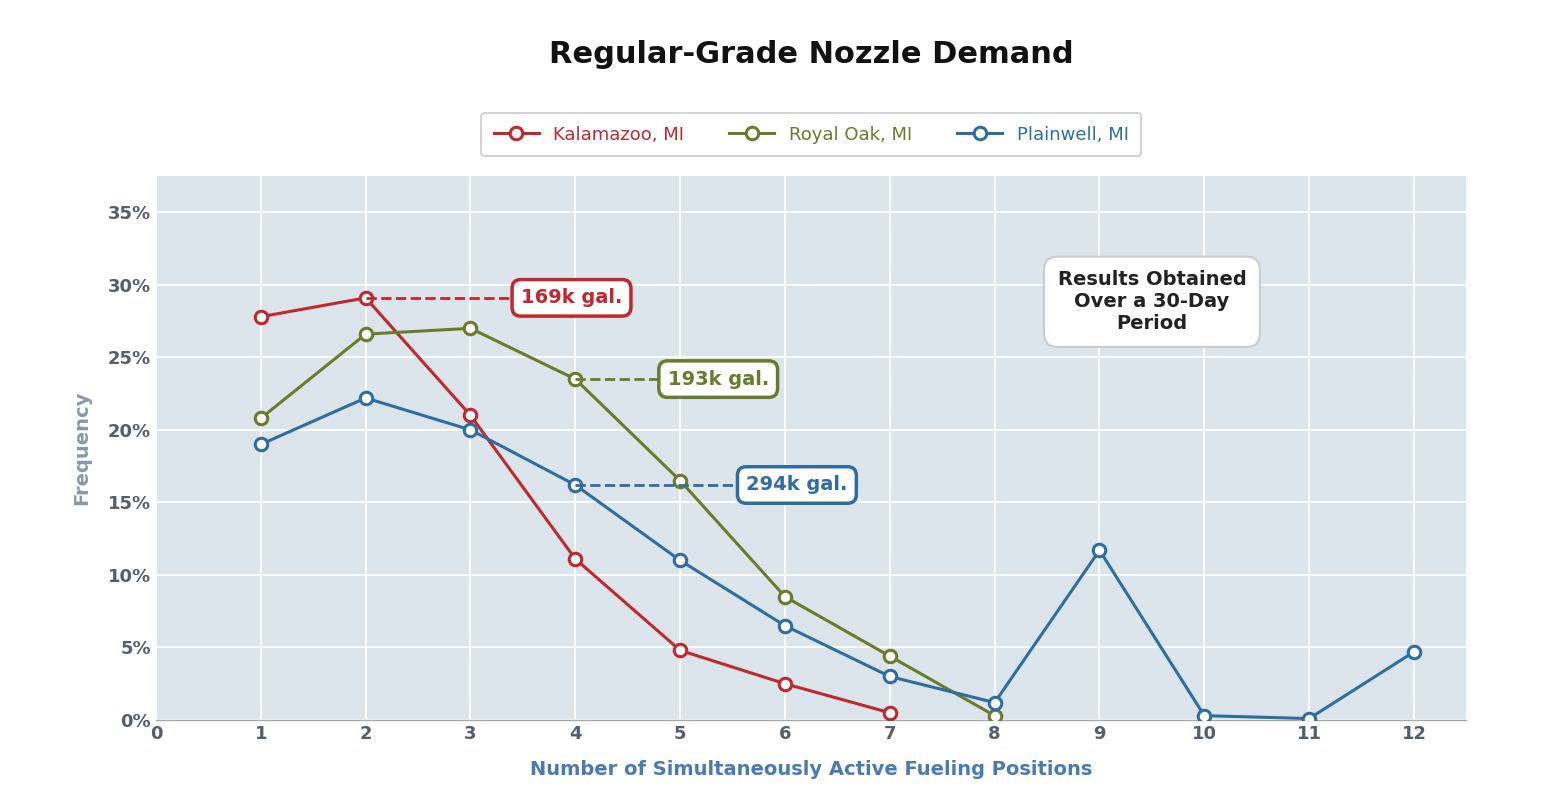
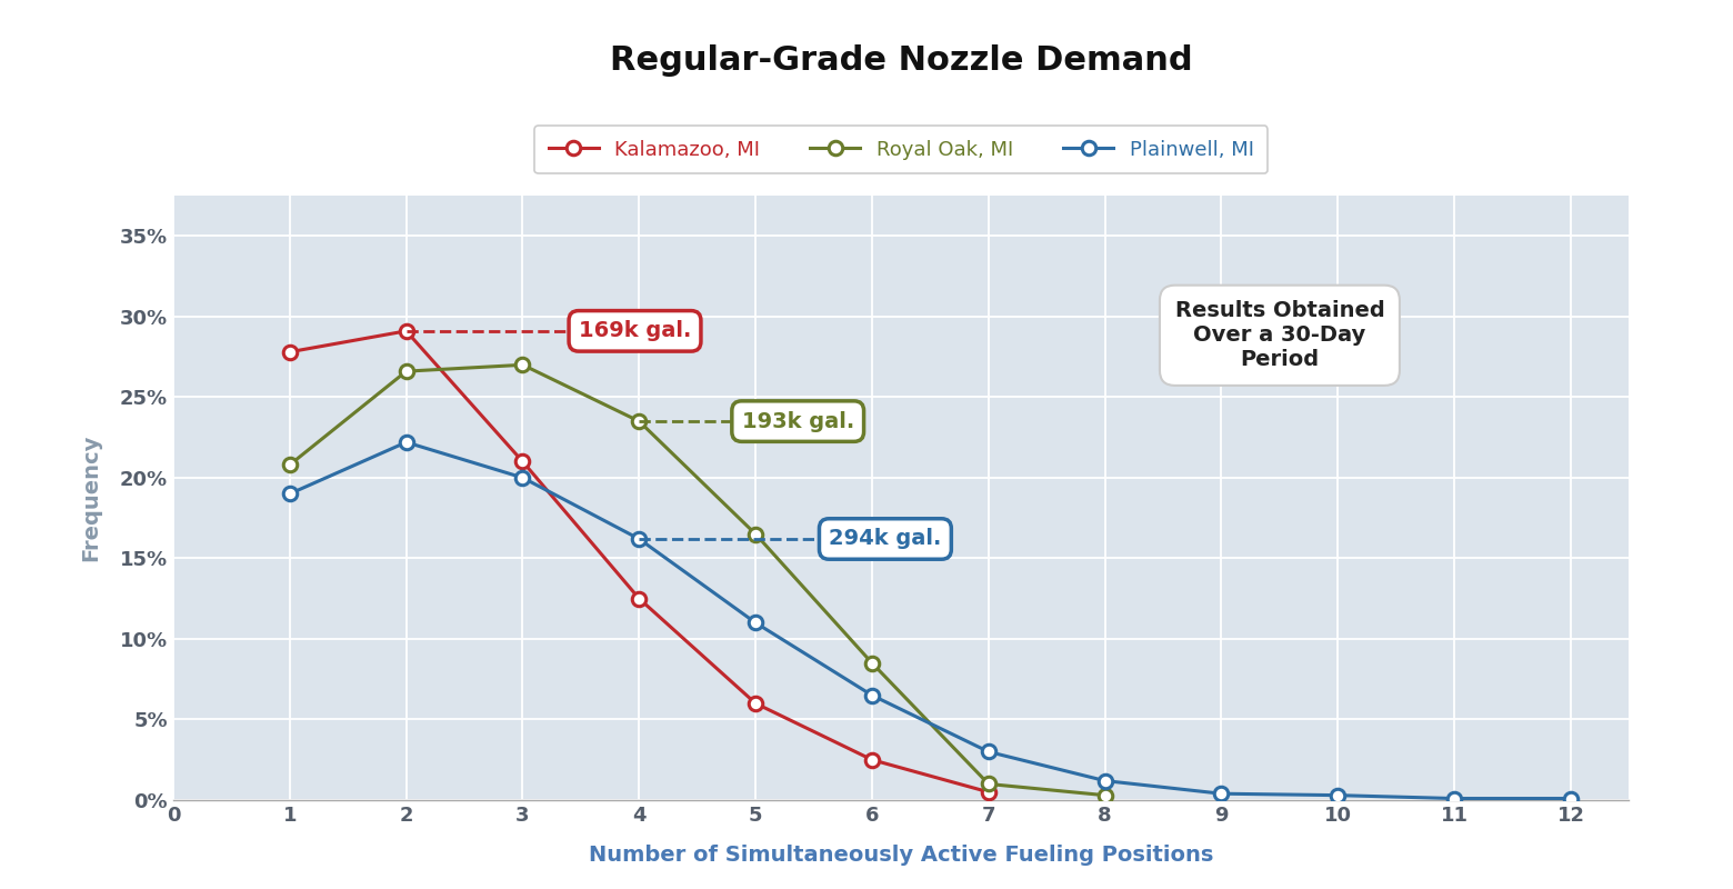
Kalamazoo, MI/4: 11.1% -> 12.5%
Kalamazoo, MI/5: 4.8% -> 6.0%
Royal Oak, MI/7: 4.4% -> 1.0%
Plainwell, MI/9: 11.7% -> 0.4%
Plainwell, MI/12: 4.7% -> 0.1%
